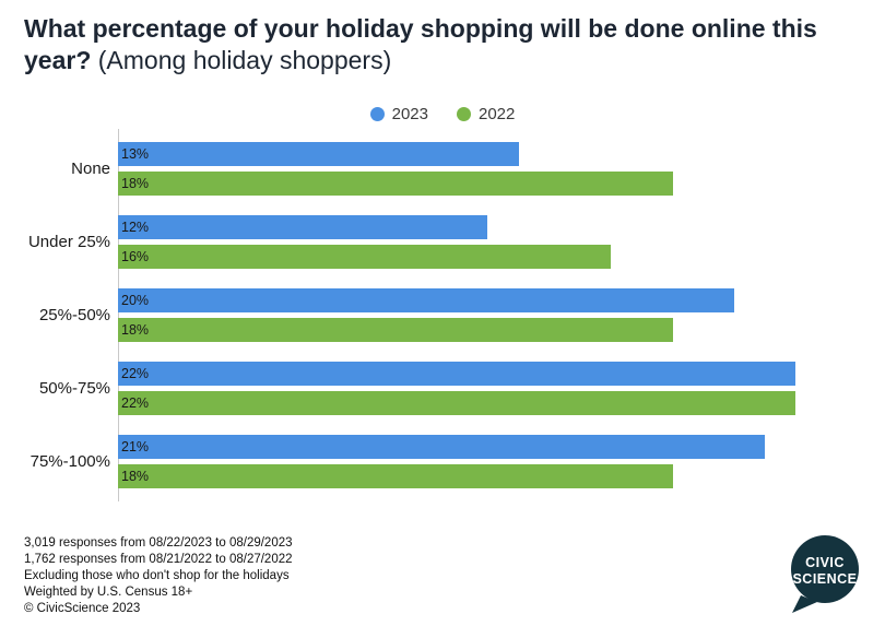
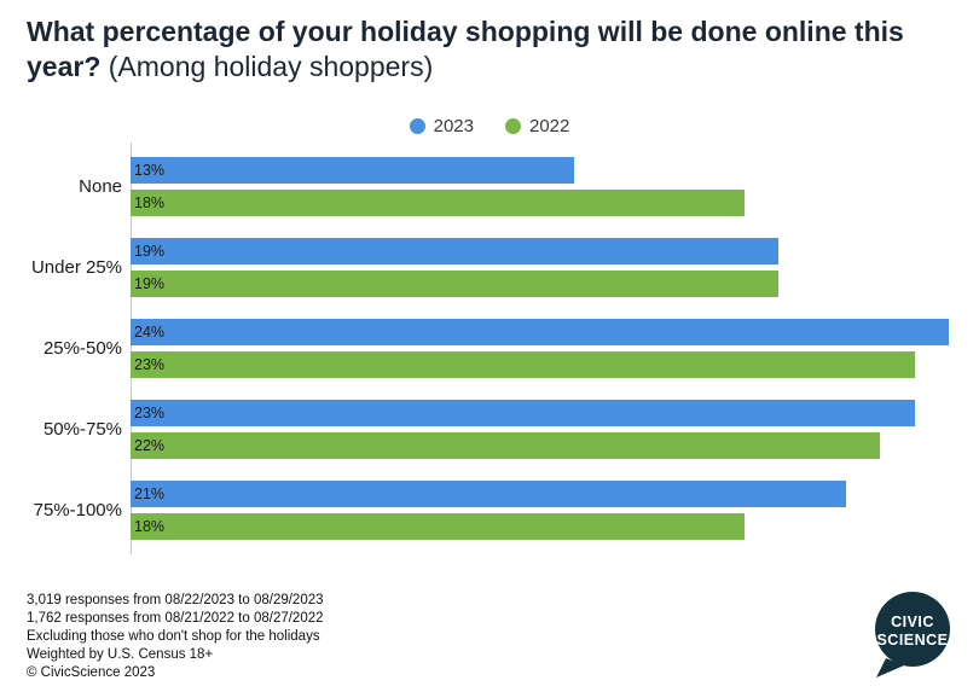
2023/Under 25%: 12% -> 19%
2022/Under 25%: 16% -> 19%
2023/25%-50%: 20% -> 24%
2022/25%-50%: 18% -> 23%
2023/50%-75%: 22% -> 23%
